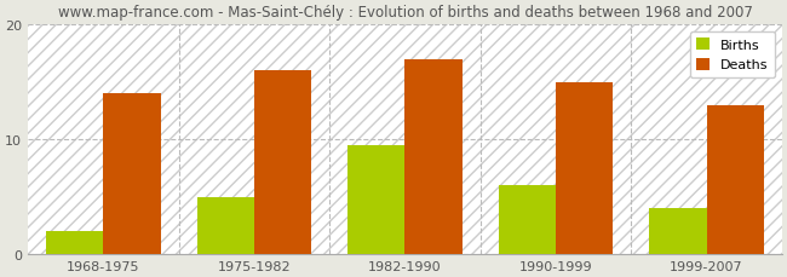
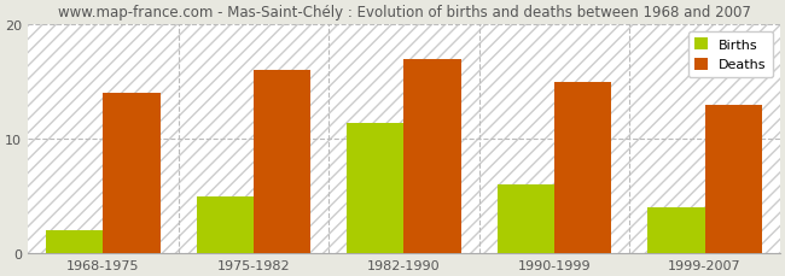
Births/1982-1990: 9.5 -> 11.4
